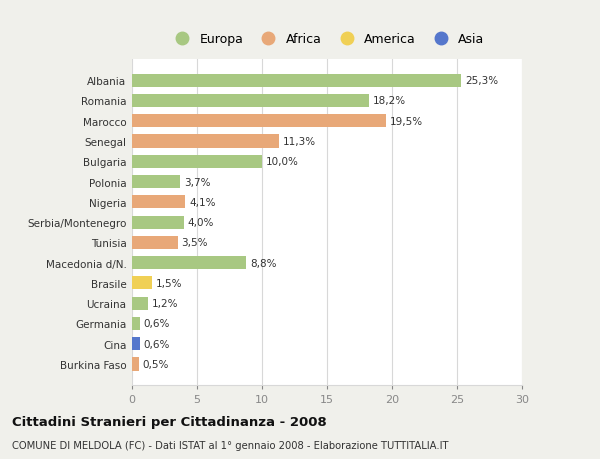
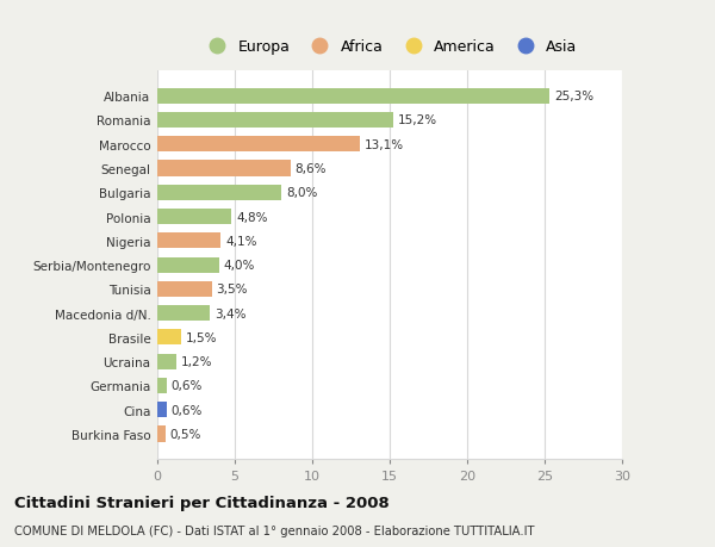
Romania: 18,2% -> 15,2%
Marocco: 19,5% -> 13,1%
Senegal: 11,3% -> 8,6%
Bulgaria: 10,0% -> 8,0%
Polonia: 3,7% -> 4,8%
Macedonia d/N.: 8,8% -> 3,4%
